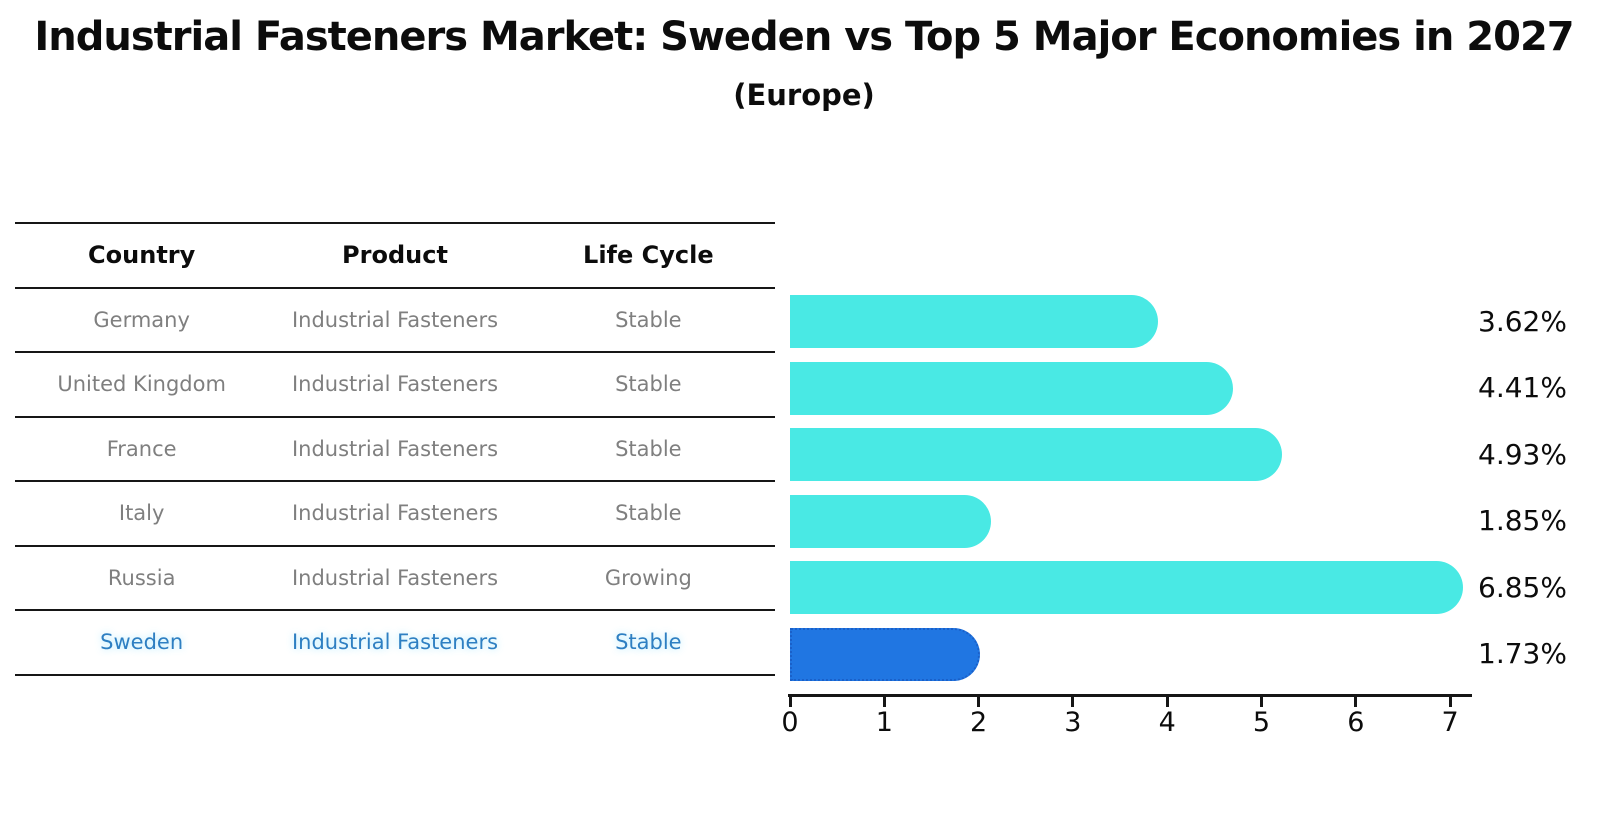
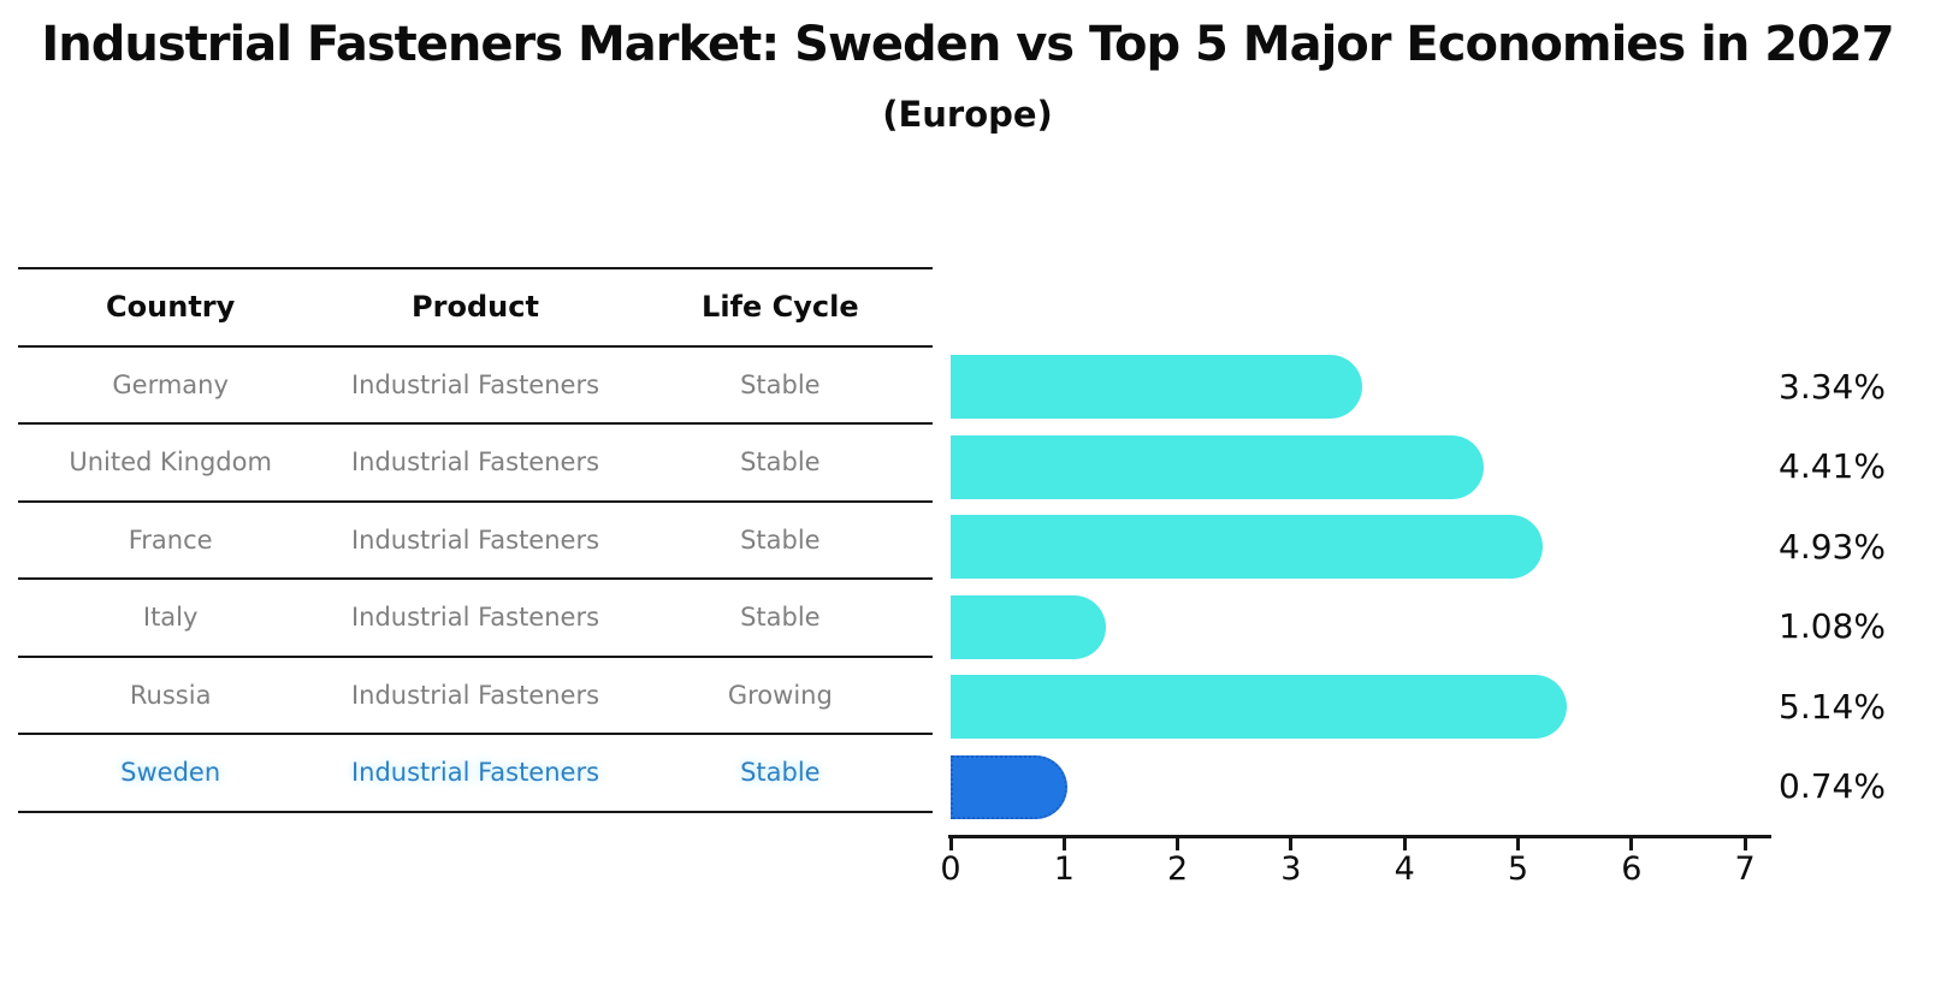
Germany: 3.62% -> 3.34%
Italy: 1.85% -> 1.08%
Russia: 6.85% -> 5.14%
Sweden: 1.73% -> 0.74%
